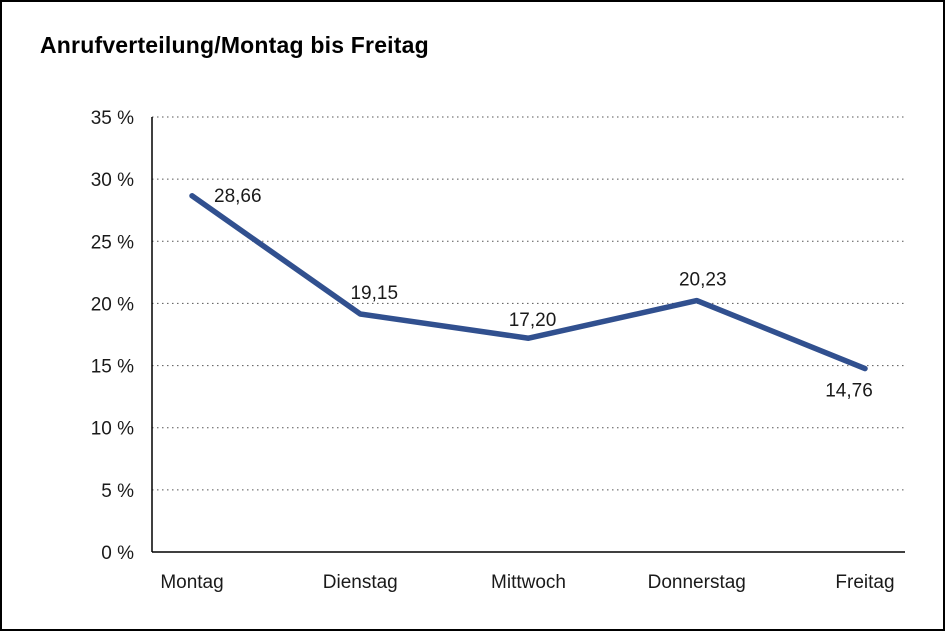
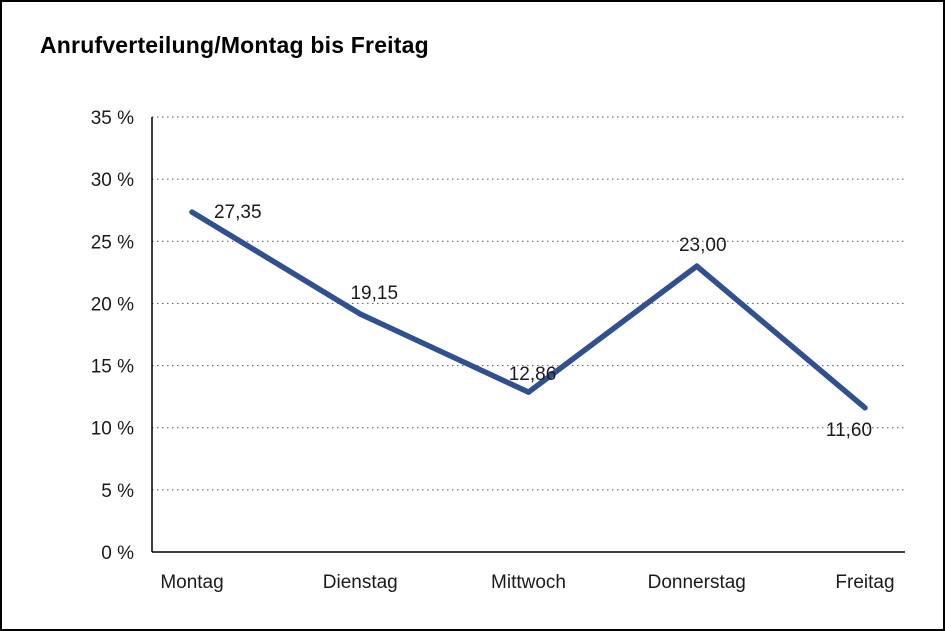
Montag: 28,66 -> 27,35
Mittwoch: 17,20 -> 12,86
Donnerstag: 20,23 -> 23,00
Freitag: 14,76 -> 11,60
